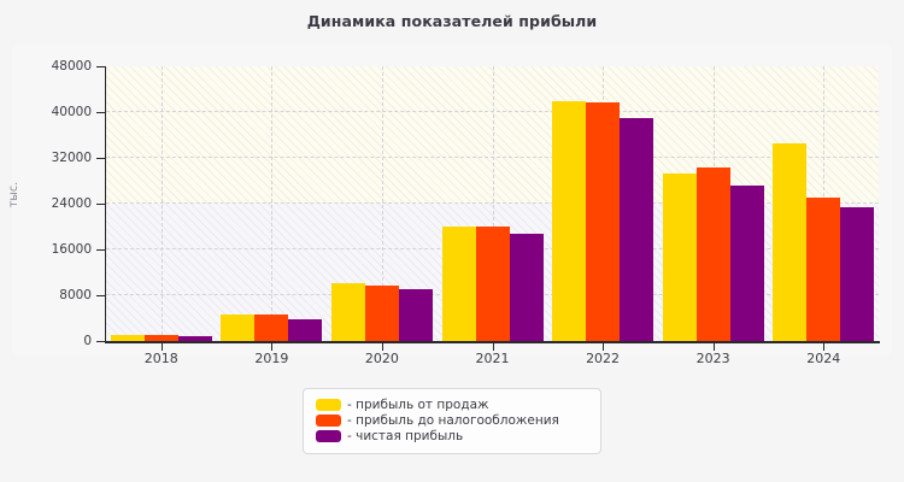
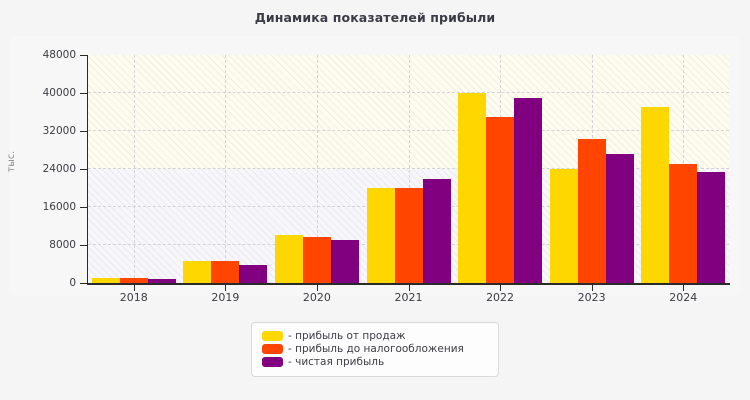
- чистая прибыль/2021: 19000 -> 22000
- прибыль от продаж/2022: 42000 -> 40000
- прибыль до налогообложения/2022: 42000 -> 35000
- прибыль от продаж/2023: 29000 -> 24000
- прибыль от продаж/2024: 35000 -> 37000
